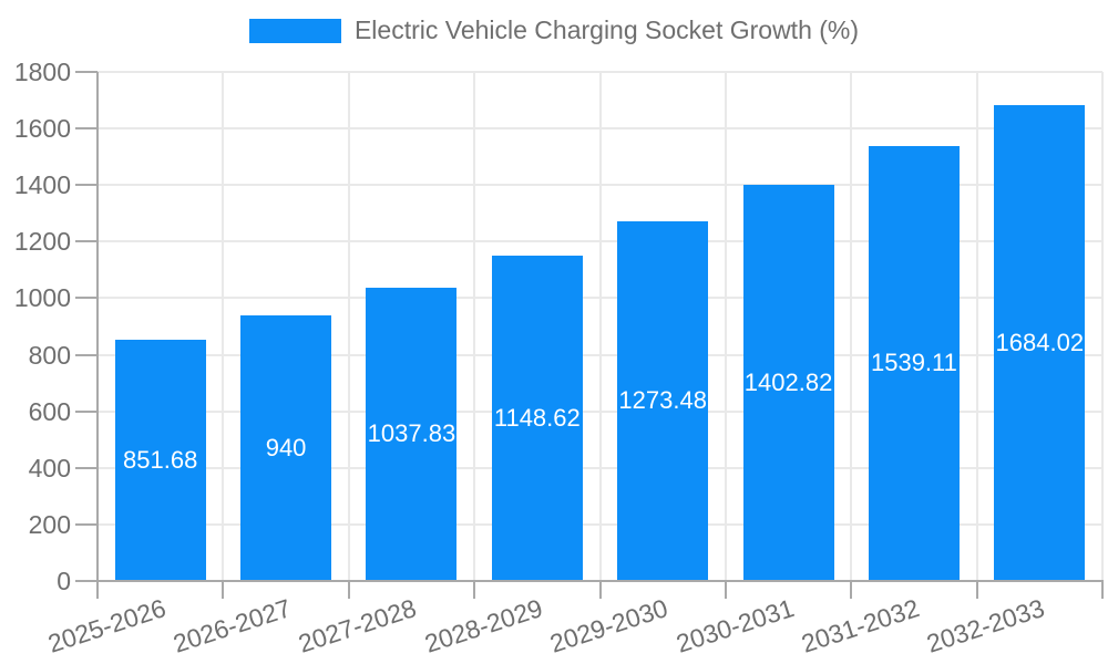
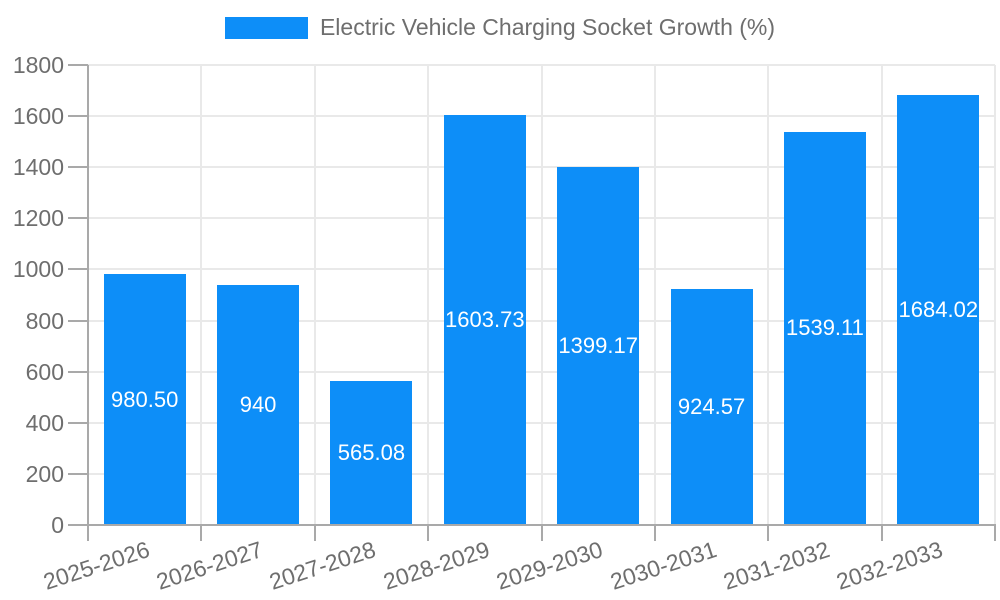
2025-2026: 851.68 -> 980.50
2027-2028: 1037.83 -> 565.08
2028-2029: 1148.62 -> 1603.73
2029-2030: 1273.48 -> 1399.17
2030-2031: 1402.82 -> 924.57
